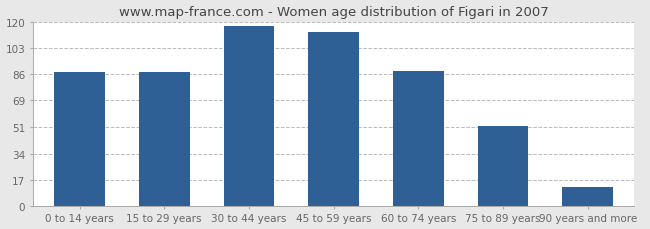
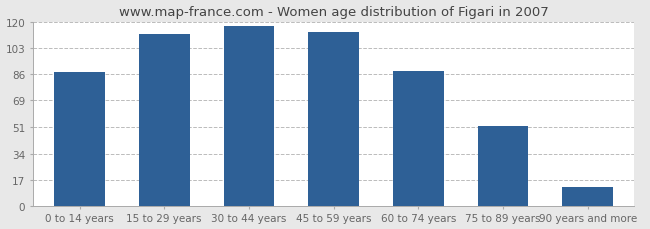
15 to 29 years: 87 -> 112
